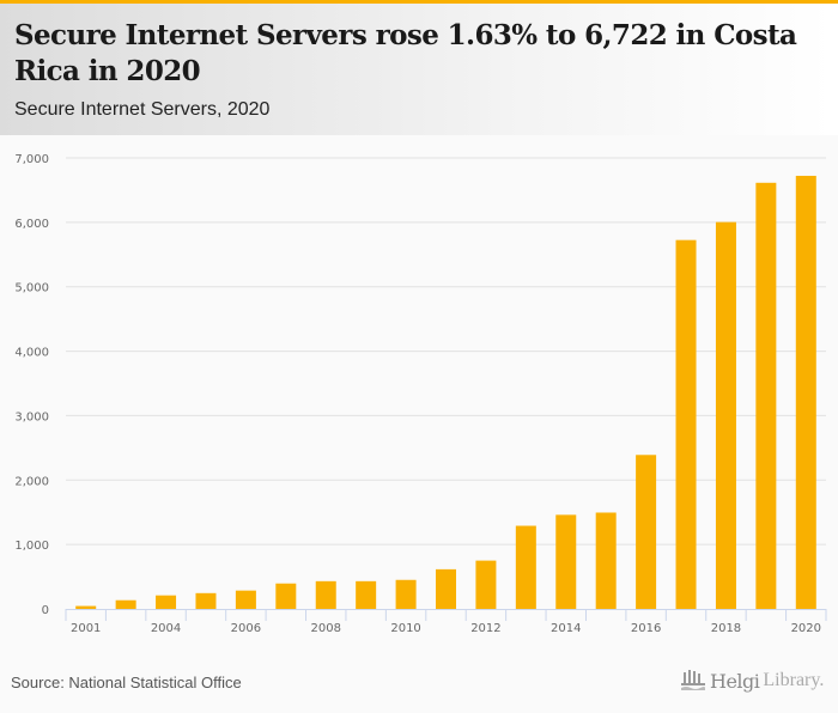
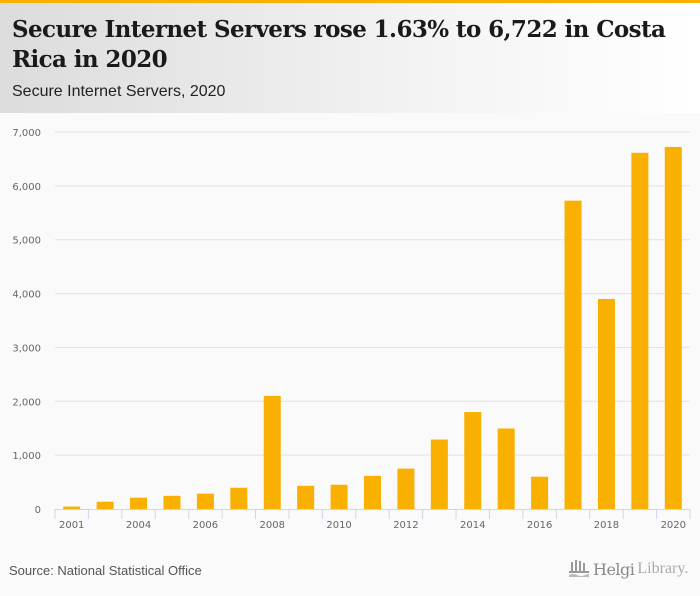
2008: 400 -> 2100
2014: 1500 -> 1800
2016: 2400 -> 600
2018: 6000 -> 3900
